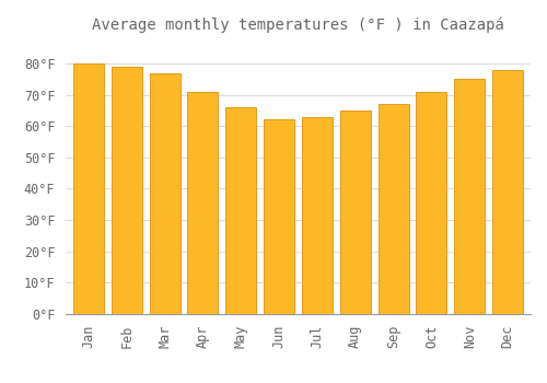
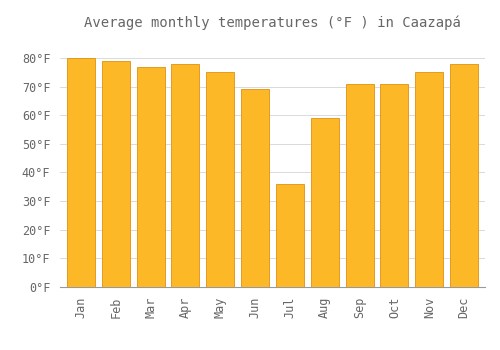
Apr: 71°F -> 78°F
May: 66°F -> 75°F
Jun: 62°F -> 69°F
Jul: 63°F -> 36°F
Aug: 65°F -> 59°F
Sep: 67°F -> 71°F
